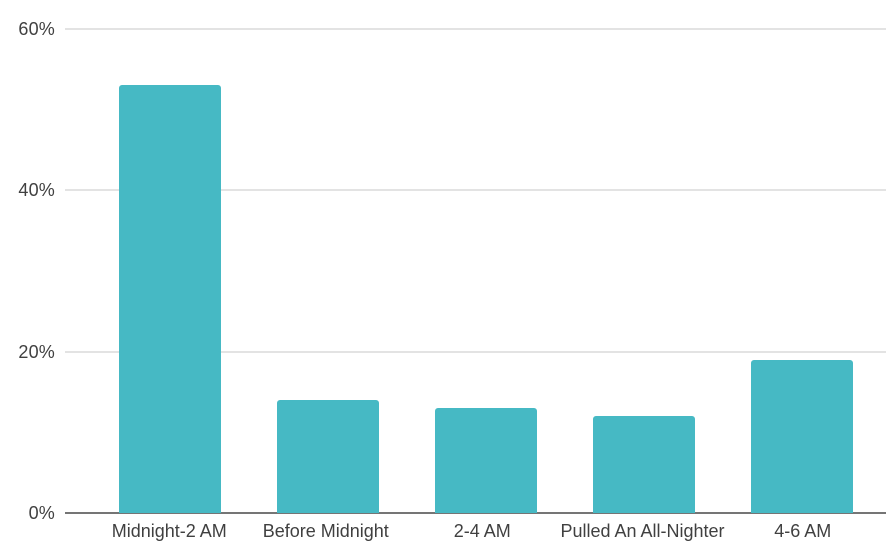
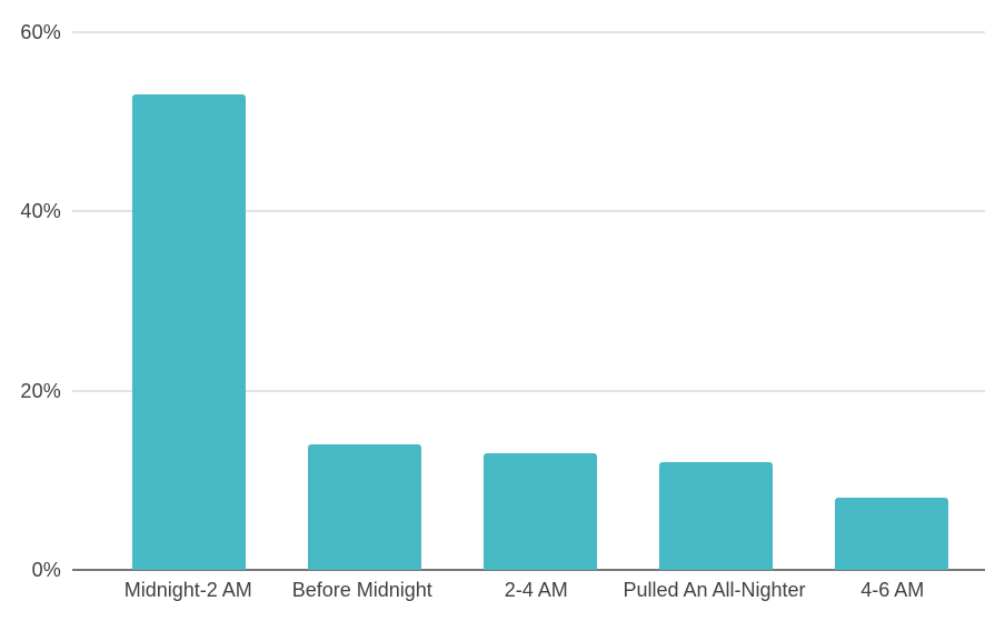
4-6 AM: 19% -> 8%
